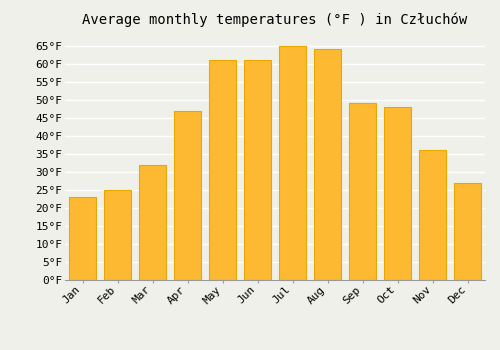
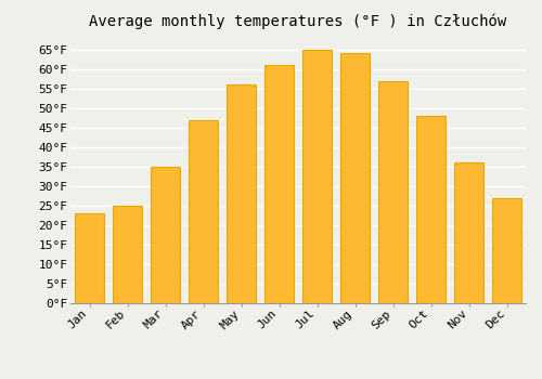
Mar: 32°F -> 35°F
May: 61°F -> 56°F
Sep: 49°F -> 57°F
